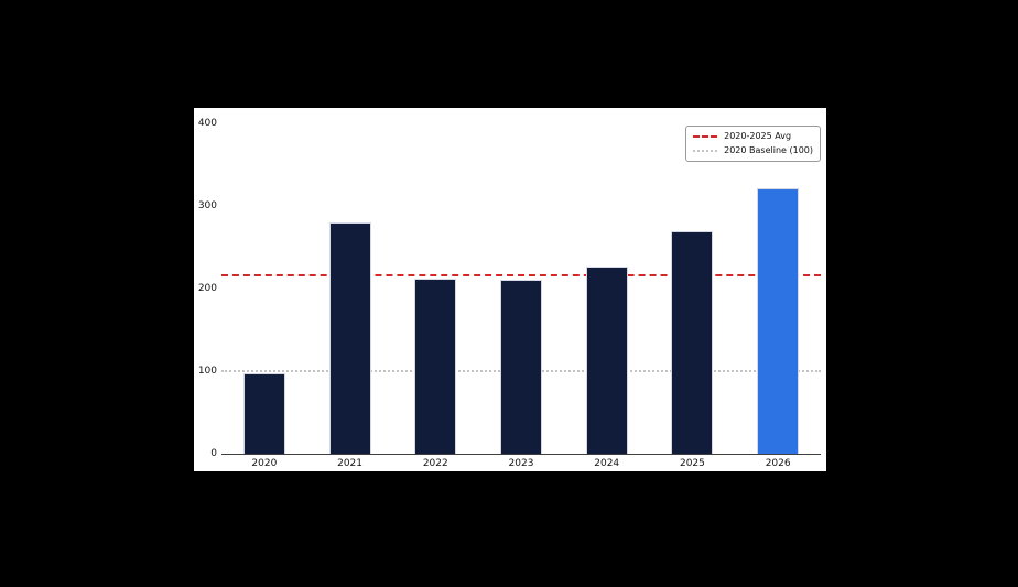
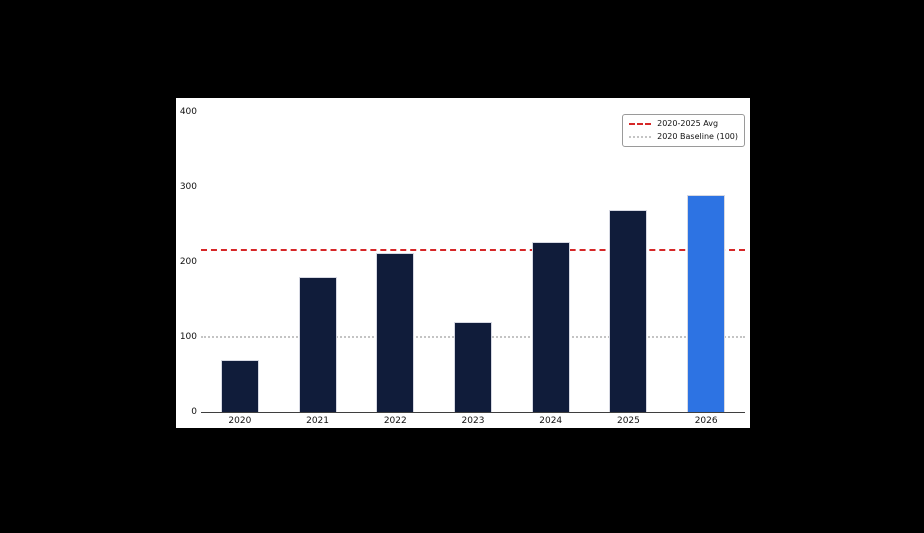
2020: 100 -> 70
2021: 280 -> 180
2023: 210 -> 120
2026: 320 -> 290
